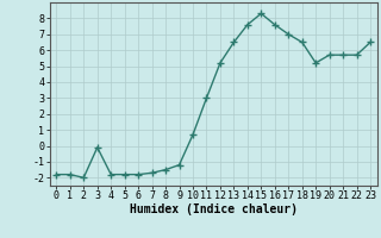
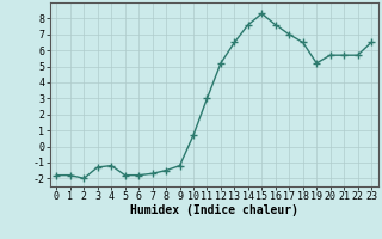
3: -0.1 -> -1.3
4: -1.8 -> -1.2
